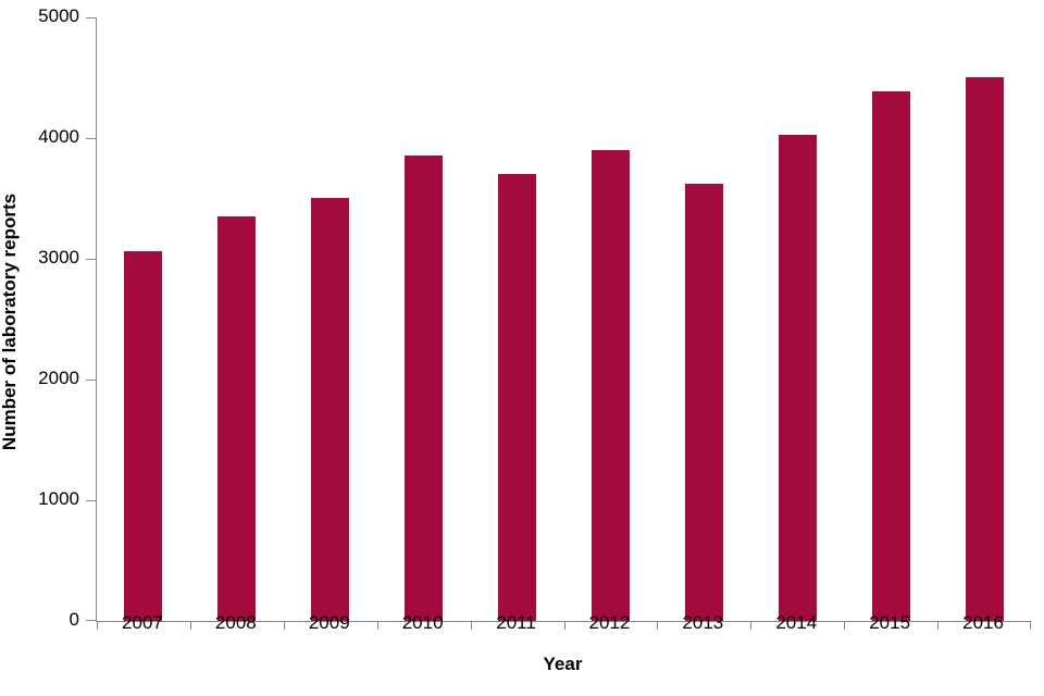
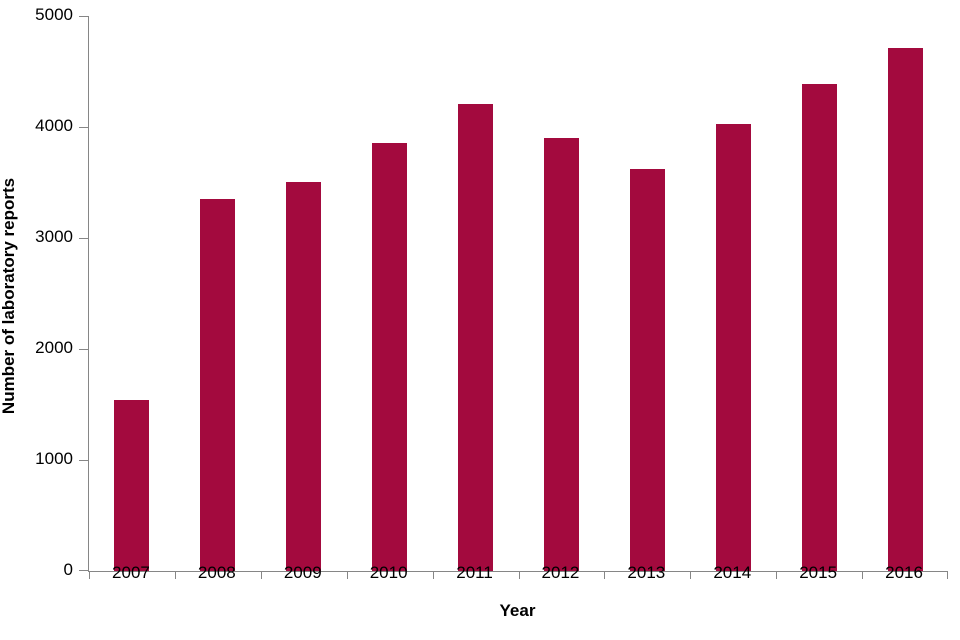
2007: 3060 -> 1540
2011: 3700 -> 4210
2016: 4500 -> 4710
